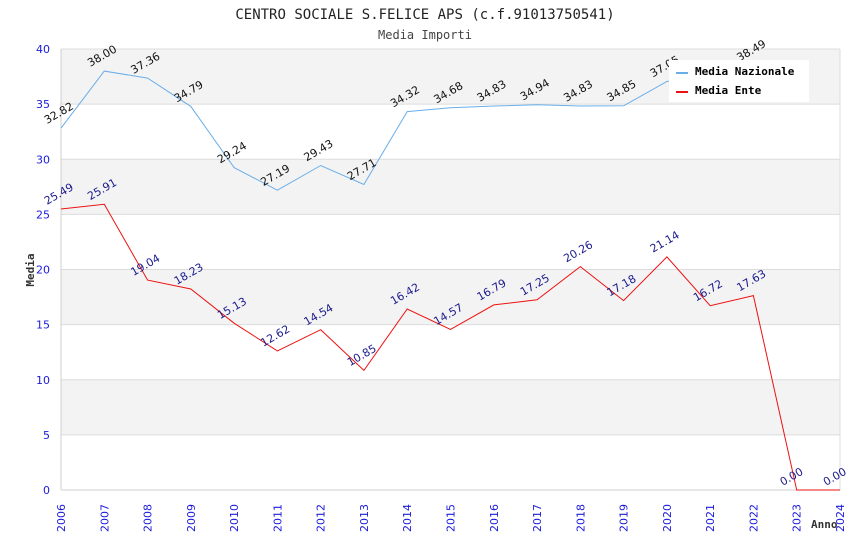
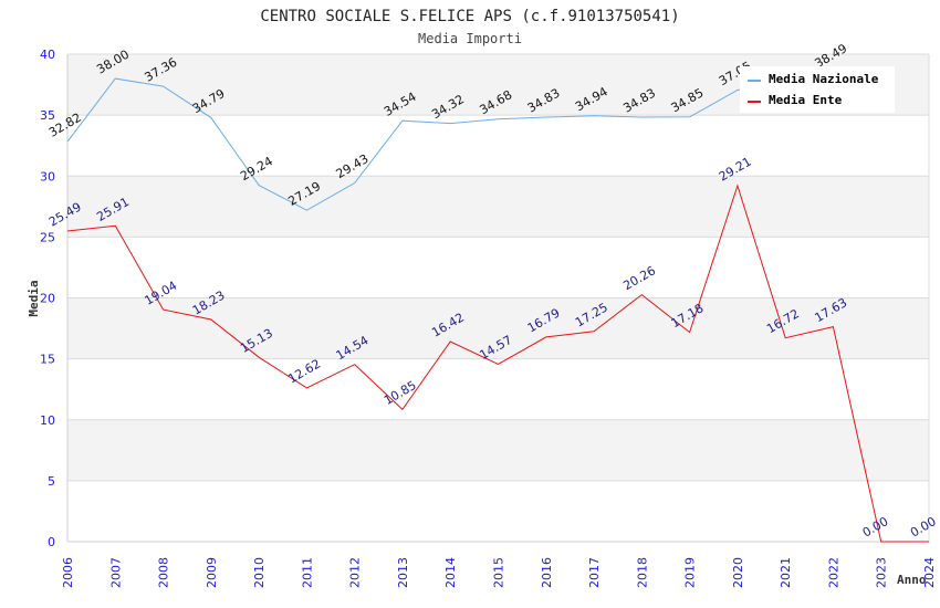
Media Nazionale/2013: 27.71 -> 34.54
Media Ente/2020: 21.14 -> 29.21
